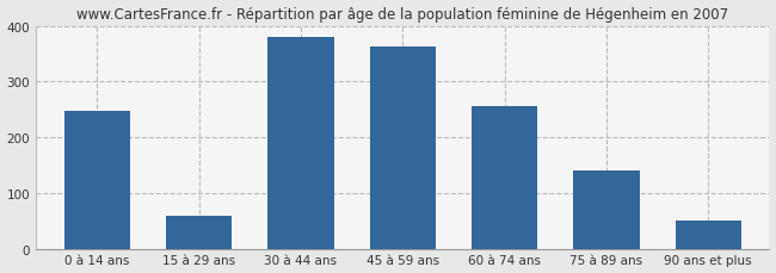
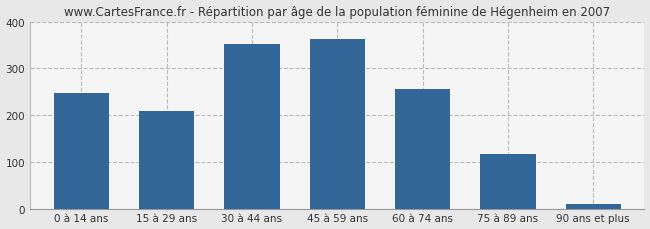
15 à 29 ans: 60 -> 209
30 à 44 ans: 380 -> 352
75 à 89 ans: 140 -> 116
90 ans et plus: 50 -> 10
